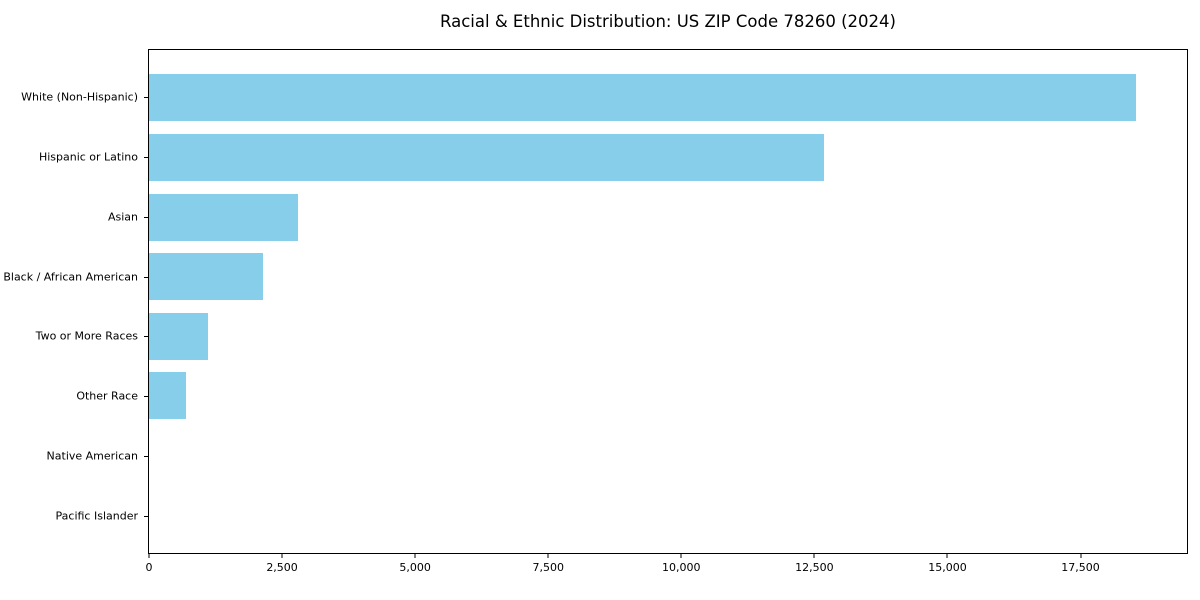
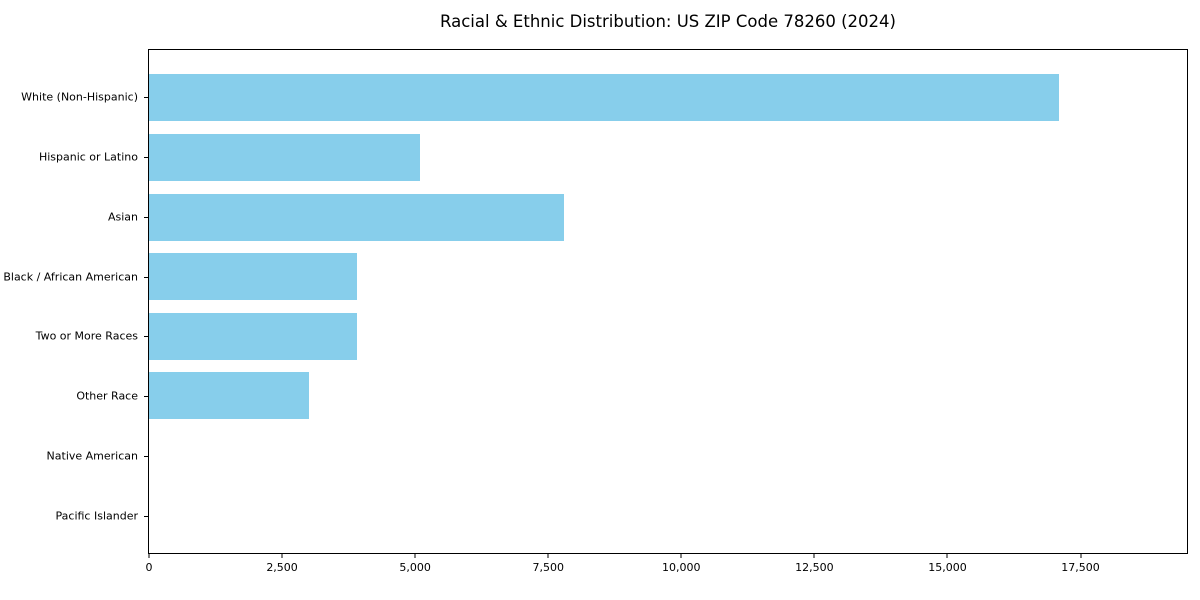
White (Non-Hispanic): 18600 -> 17100
Hispanic or Latino: 12700 -> 5100
Asian: 2800 -> 7800
Black / African American: 2100 -> 3900
Two or More Races: 1100 -> 3900
Other Race: 700 -> 3000
